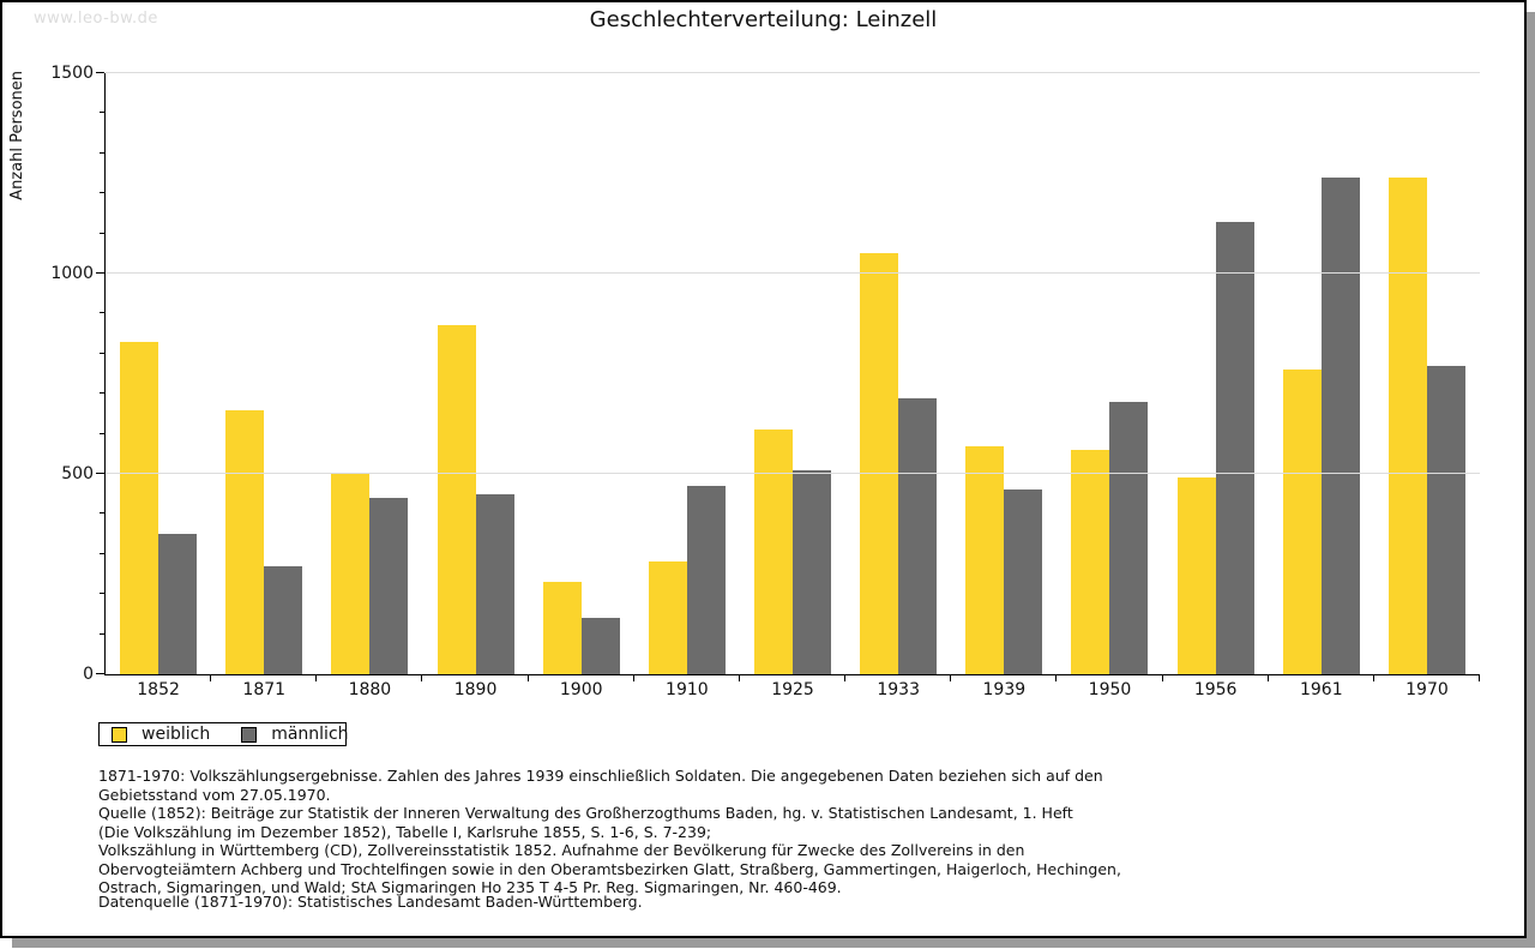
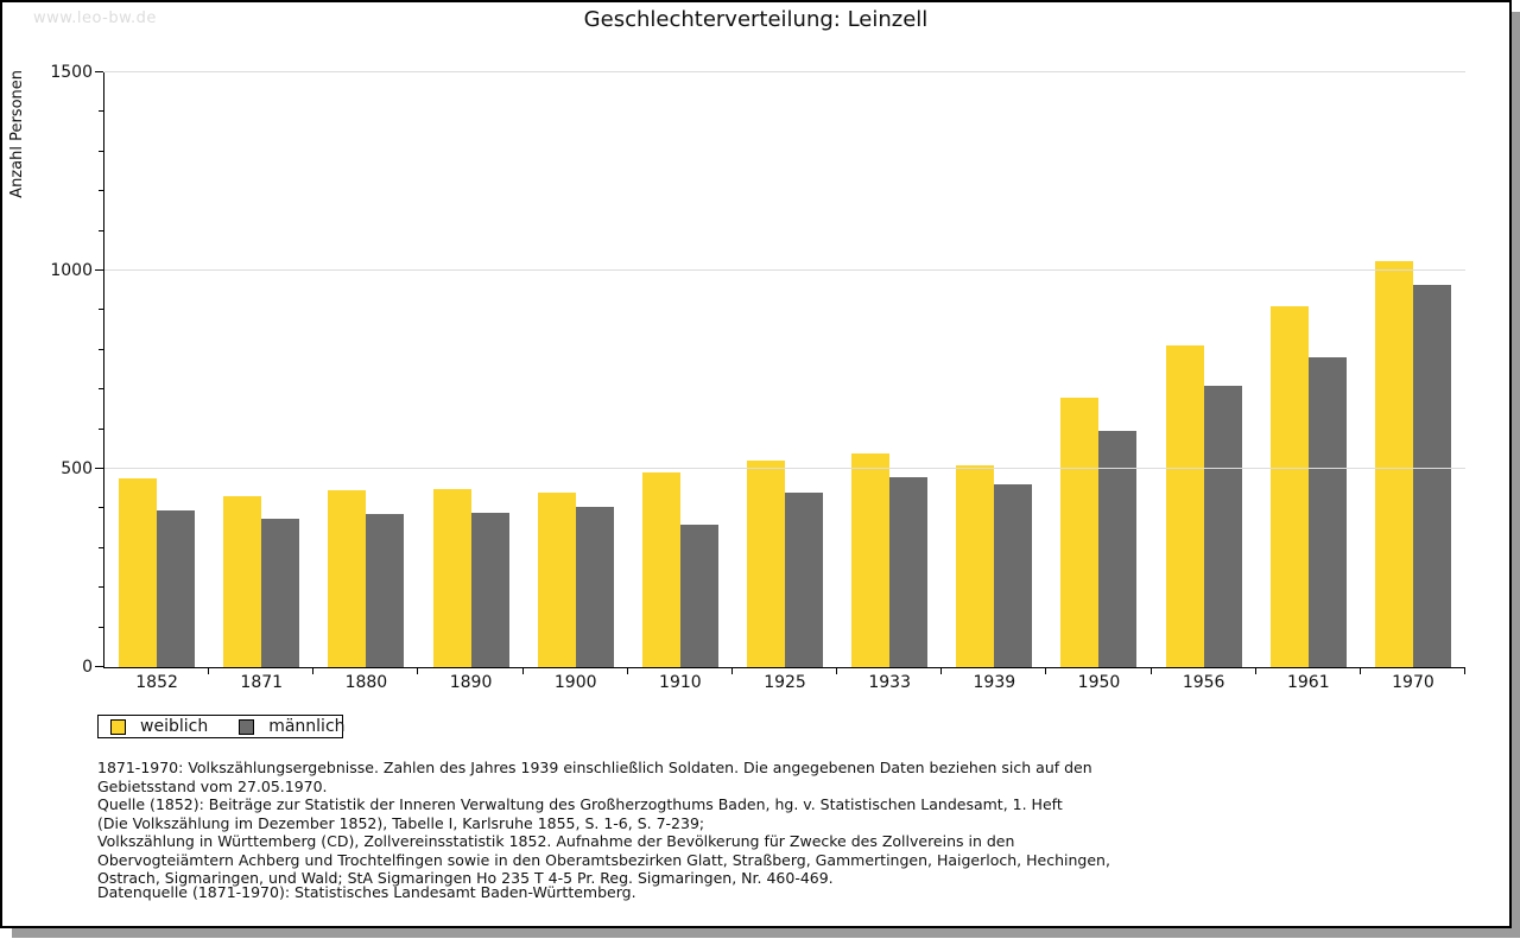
weiblich/1852: 830 -> 480
männlich/1852: 350 -> 400
weiblich/1871: 660 -> 430
männlich/1871: 270 -> 380
weiblich/1880: 500 -> 440
männlich/1880: 440 -> 380
weiblich/1890: 870 -> 450
männlich/1890: 450 -> 390
weiblich/1900: 230 -> 440
männlich/1900: 140 -> 400
weiblich/1910: 280 -> 490
männlich/1910: 470 -> 360
weiblich/1925: 610 -> 520
männlich/1925: 510 -> 440
weiblich/1933: 1050 -> 540
männlich/1933: 690 -> 480
weiblich/1939: 570 -> 510
weiblich/1950: 560 -> 680
männlich/1950: 680 -> 600
weiblich/1956: 490 -> 810
männlich/1956: 1130 -> 710
weiblich/1961: 760 -> 910
männlich/1961: 1240 -> 780
weiblich/1970: 1240 -> 1020
männlich/1970: 770 -> 960
